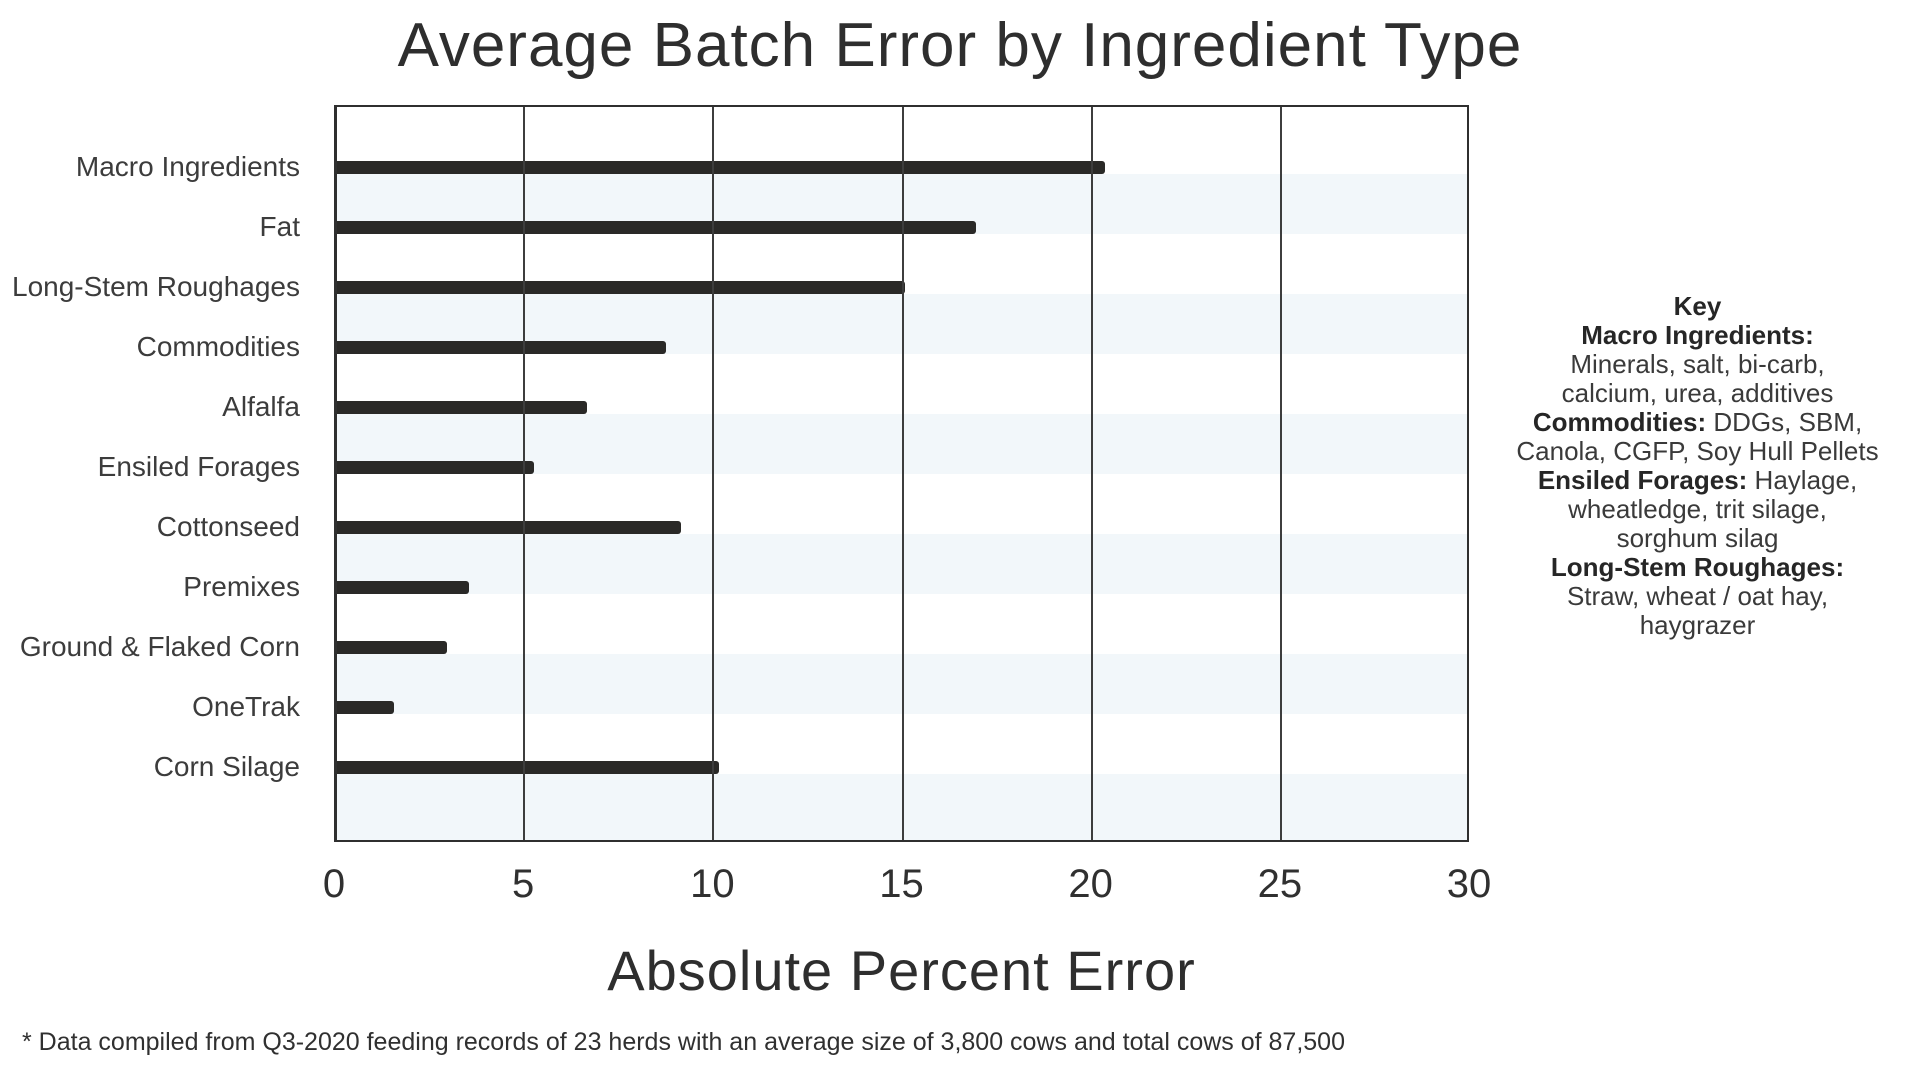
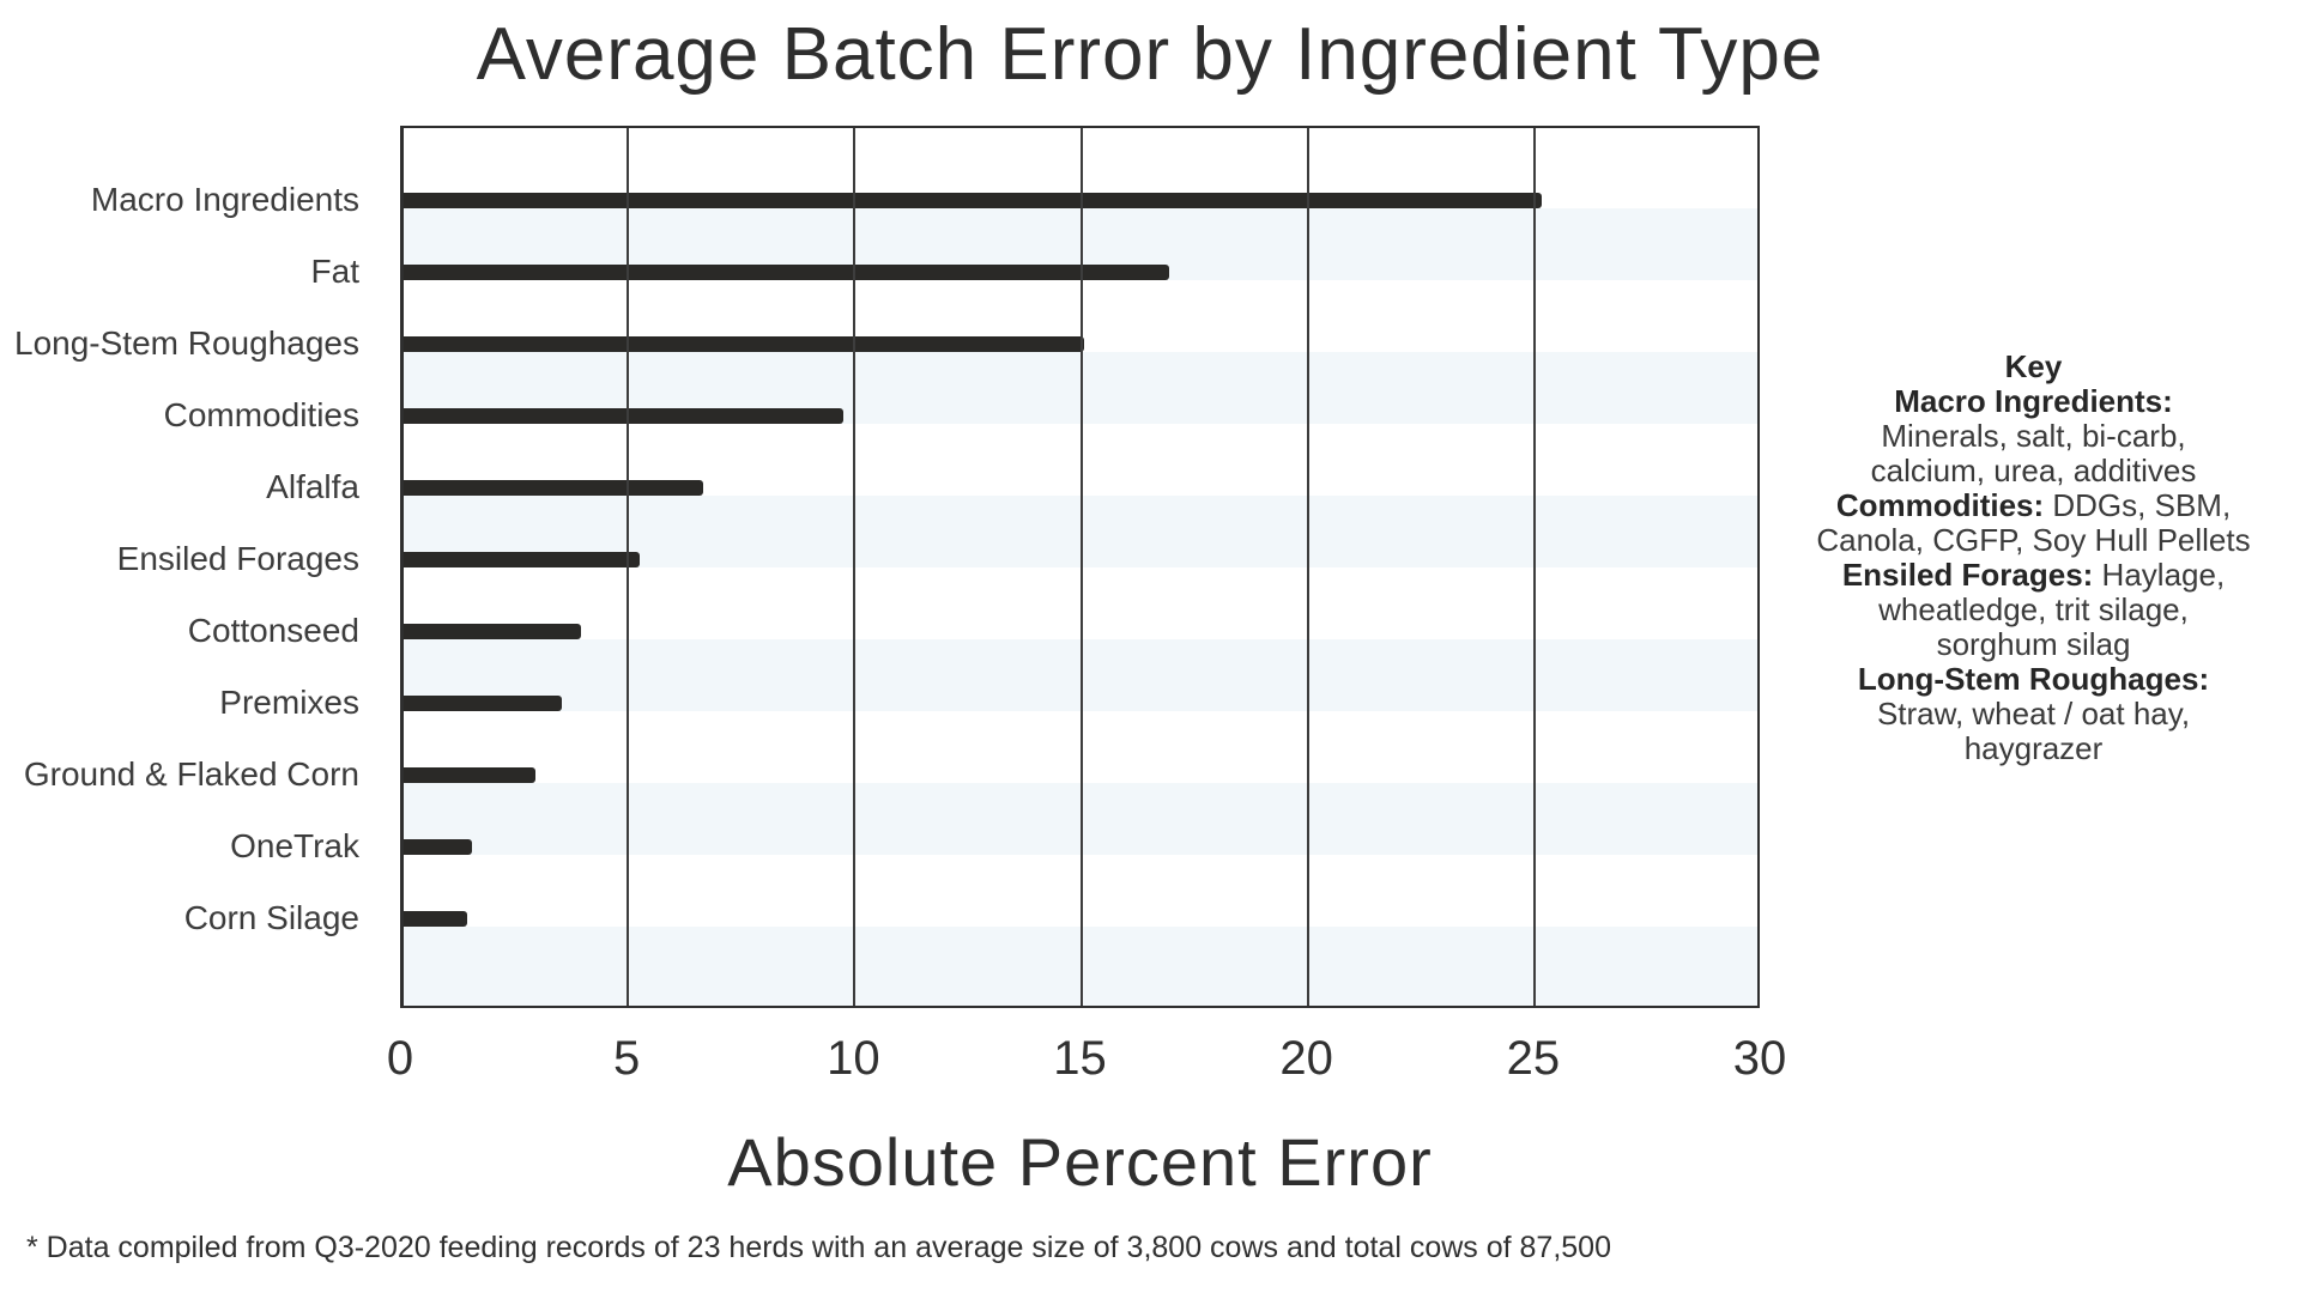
Macro Ingredients: 20.3 -> 25.1
Commodities: 8.7 -> 9.7
Cottonseed: 9.1 -> 3.9
Corn Silage: 10.1 -> 1.4
